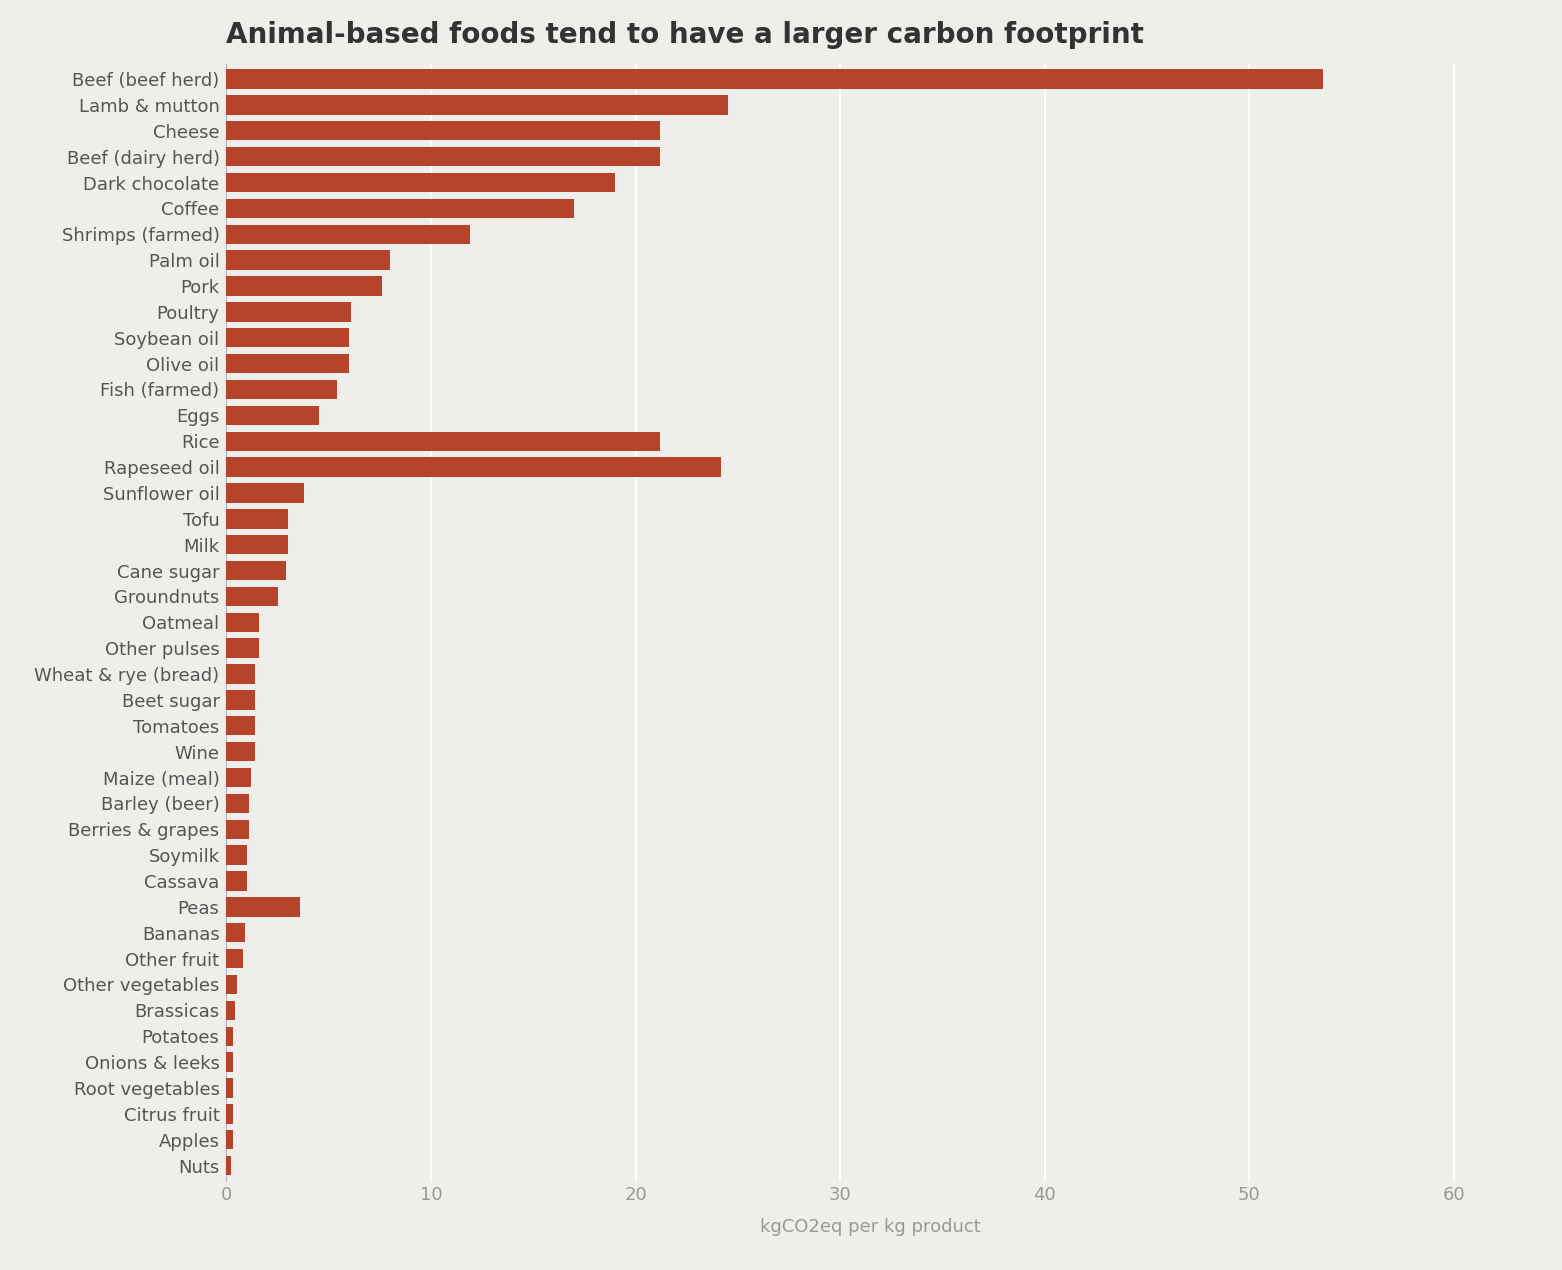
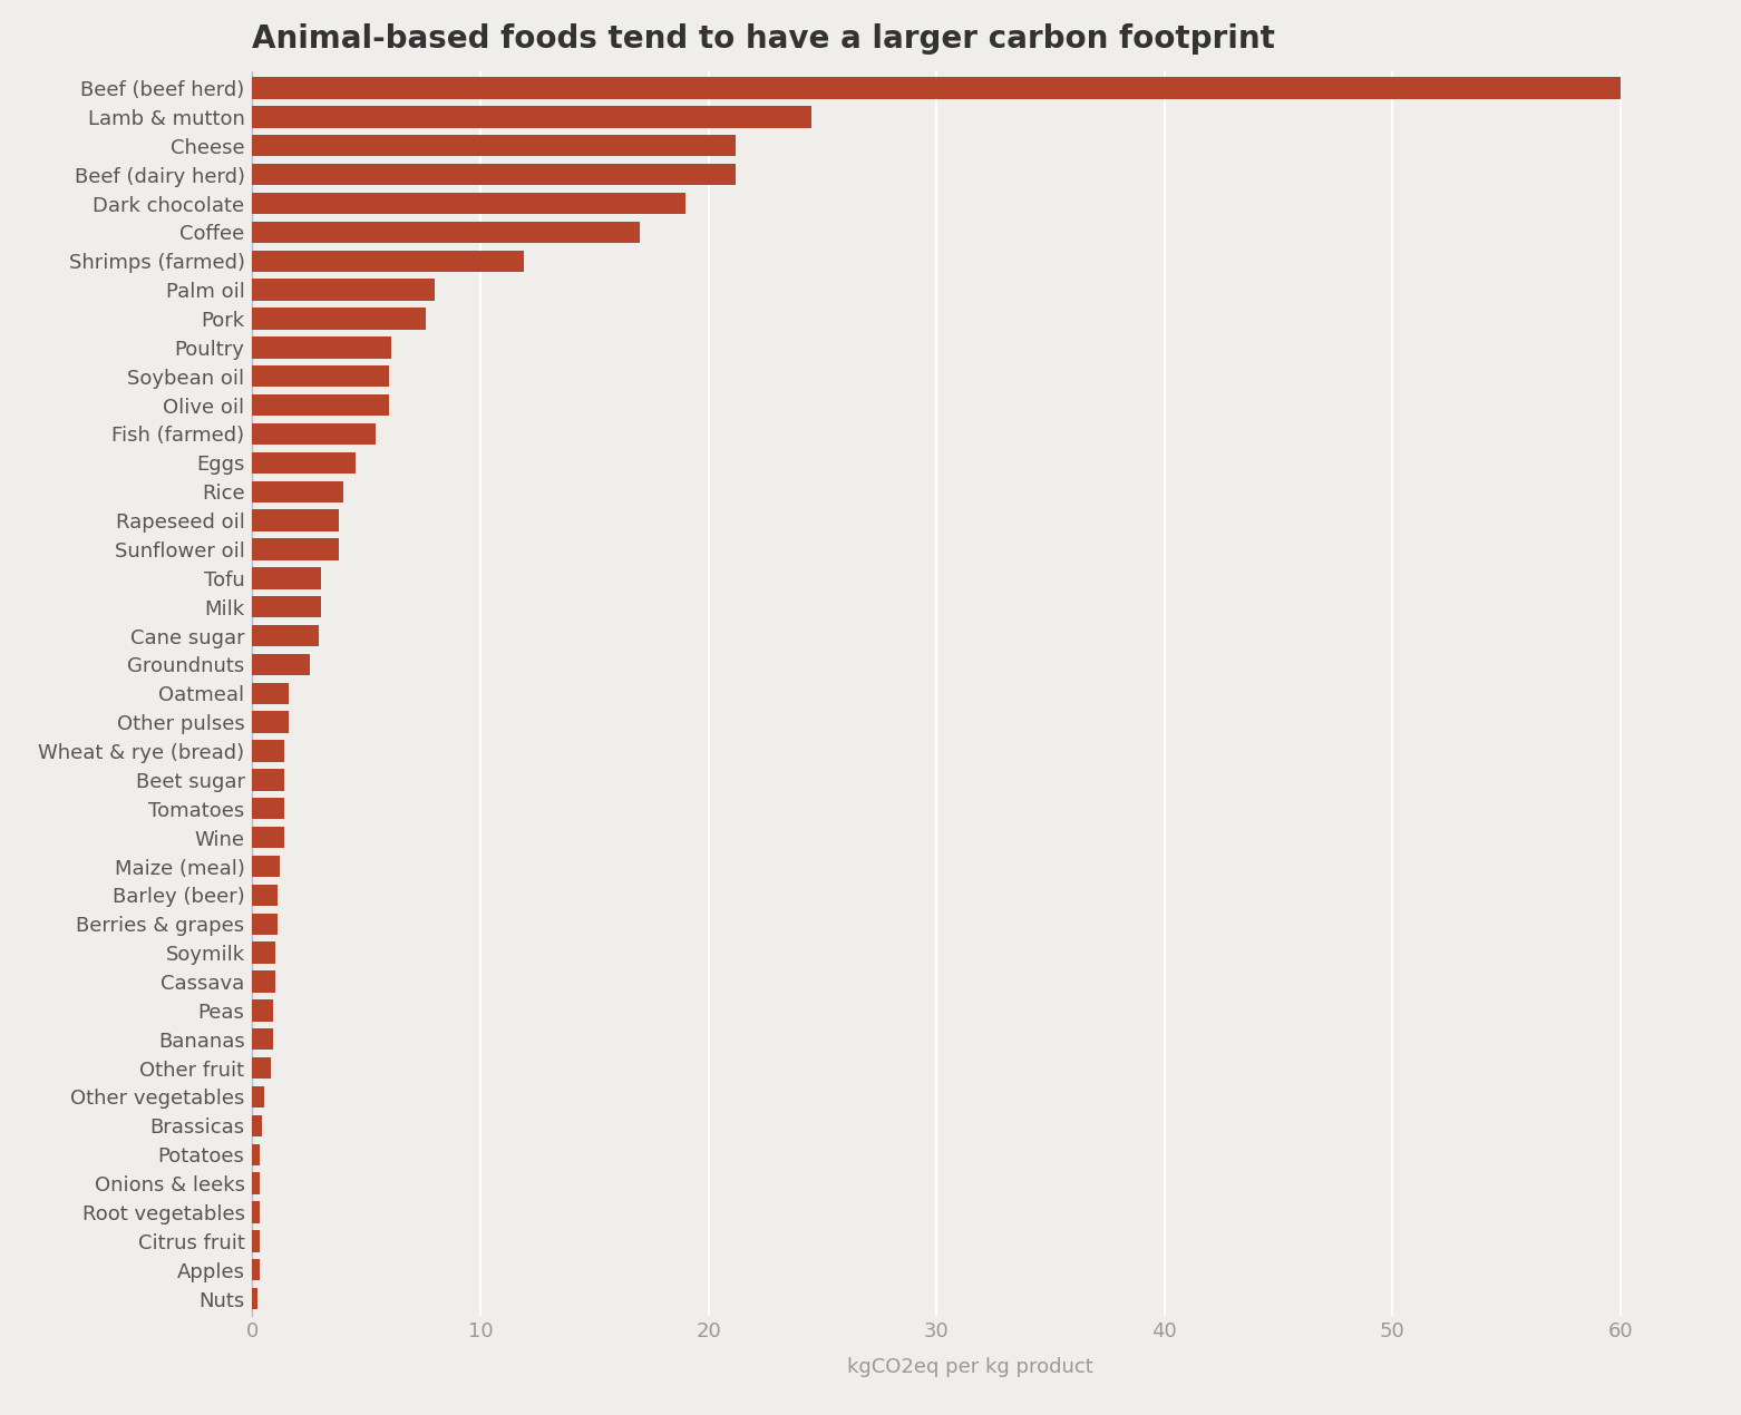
Beef (beef herd): 53.6 -> 60.0
Rice: 21.2 -> 4.0
Rapeseed oil: 24.2 -> 3.8
Peas: 3.6 -> 0.9
